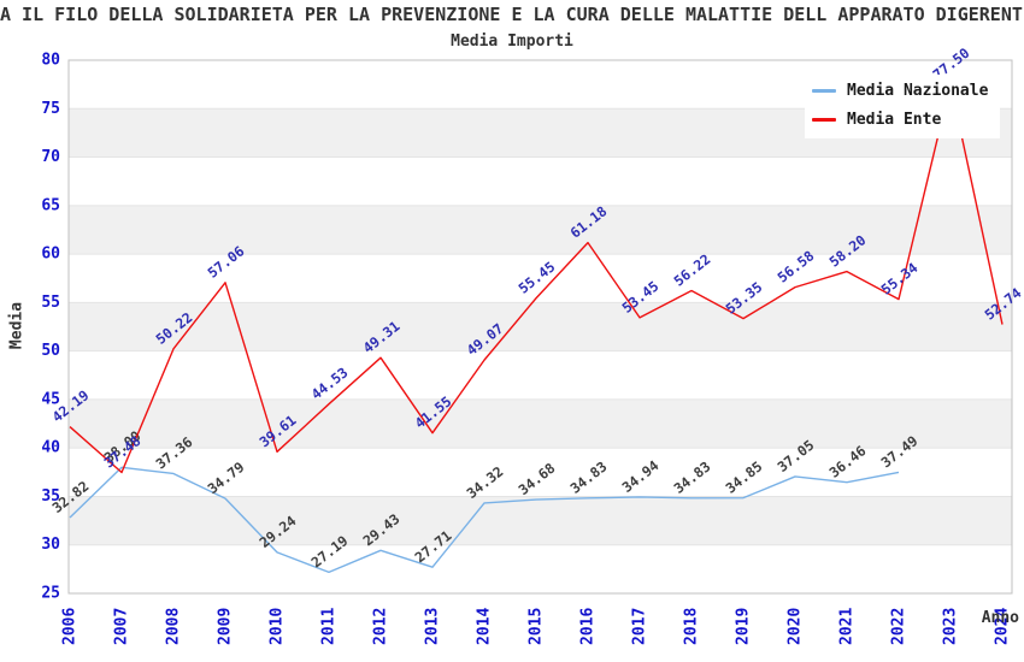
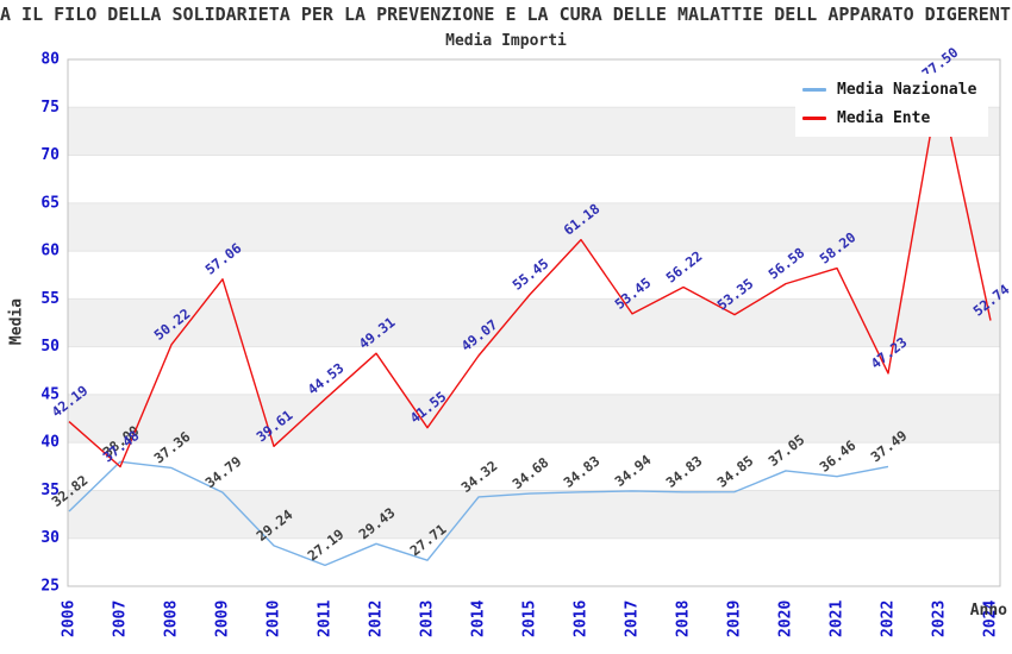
Media Ente/2022: 55.34 -> 47.23
